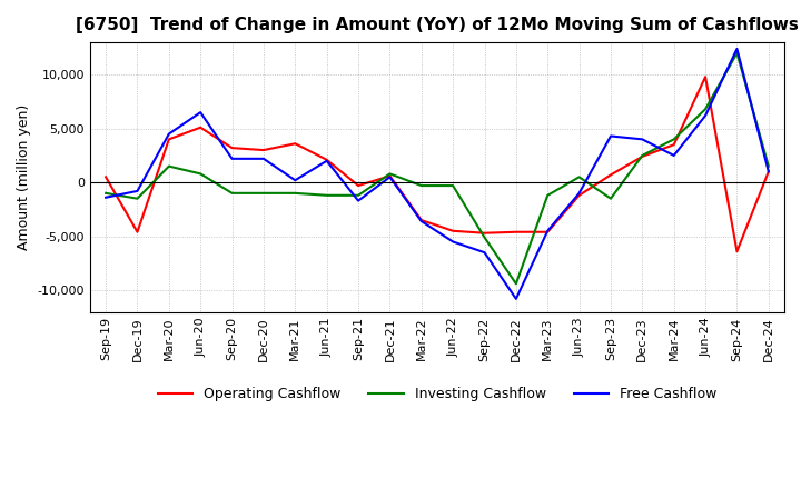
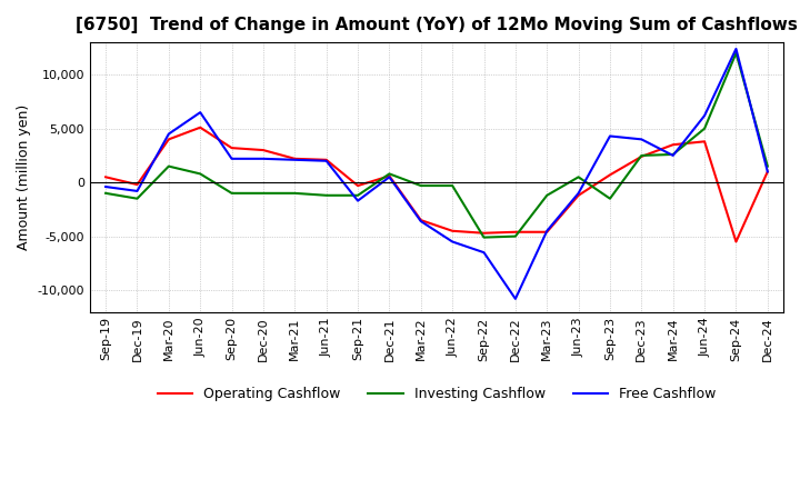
Free Cashflow/Sep-19: -1,400 -> -400
Operating Cashflow/Dec-19: -4,600 -> -200
Operating Cashflow/Mar-21: 3,600 -> 2,200
Free Cashflow/Mar-21: 200 -> 2,100
Investing Cashflow/Dec-22: -9,400 -> -5,000
Investing Cashflow/Mar-24: 4,000 -> 2,600
Operating Cashflow/Jun-24: 9,800 -> 3,800
Investing Cashflow/Jun-24: 6,800 -> 5,000
Operating Cashflow/Sep-24: -6,400 -> -5,500
